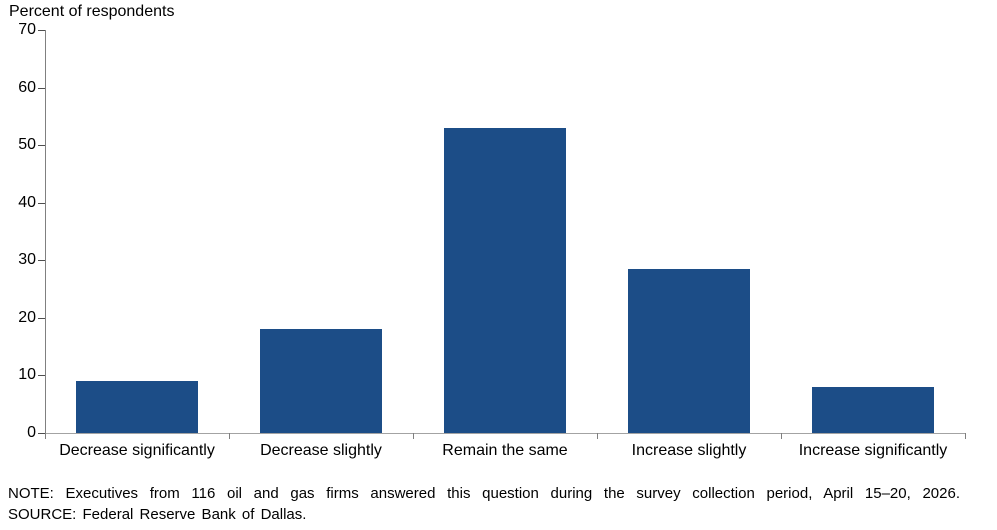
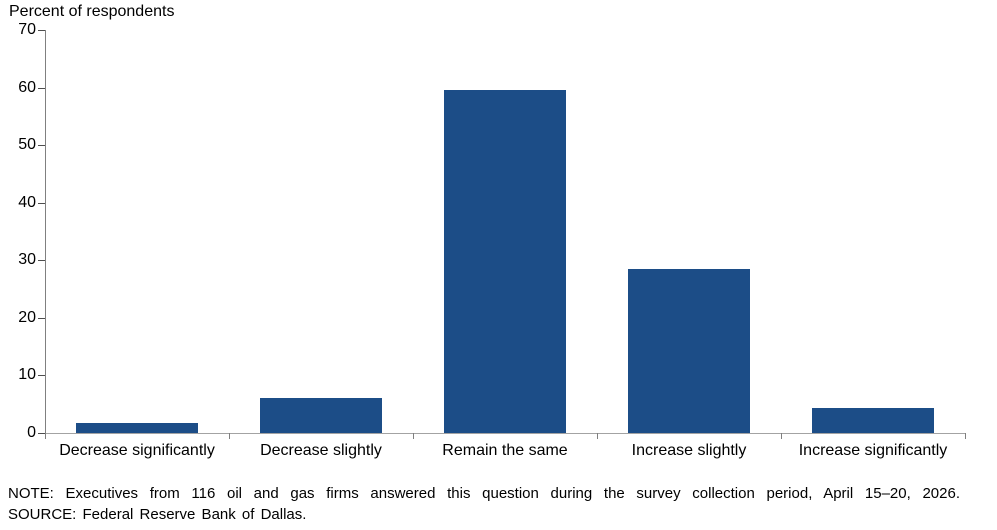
Decrease significantly: 9 -> 2
Decrease slightly: 18 -> 6
Remain the same: 53 -> 60
Increase significantly: 8 -> 4
